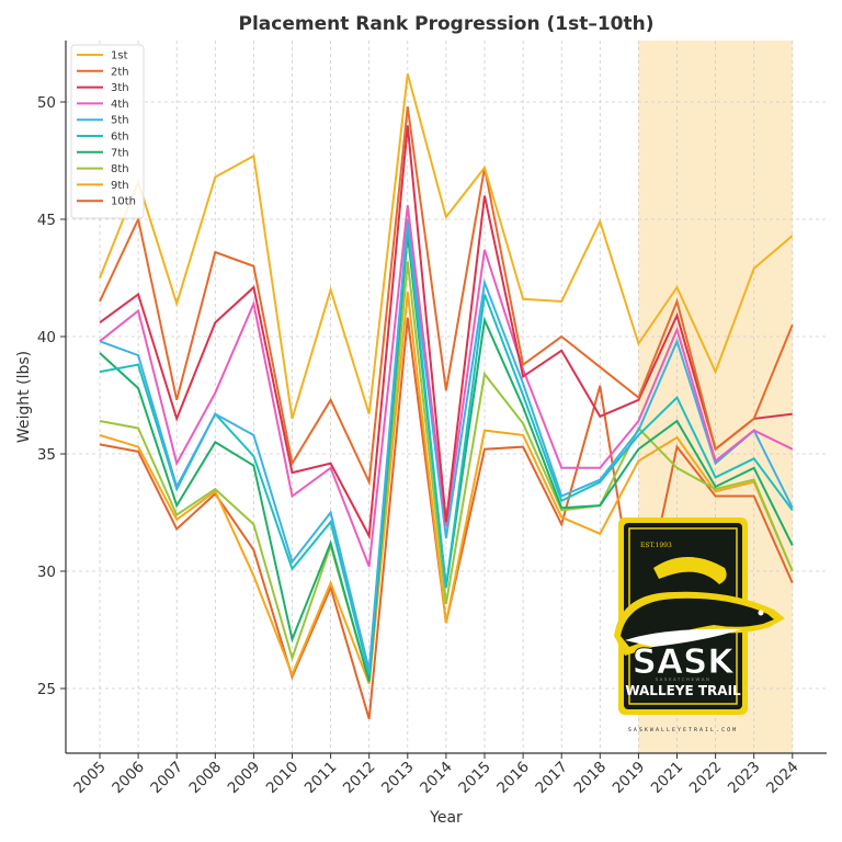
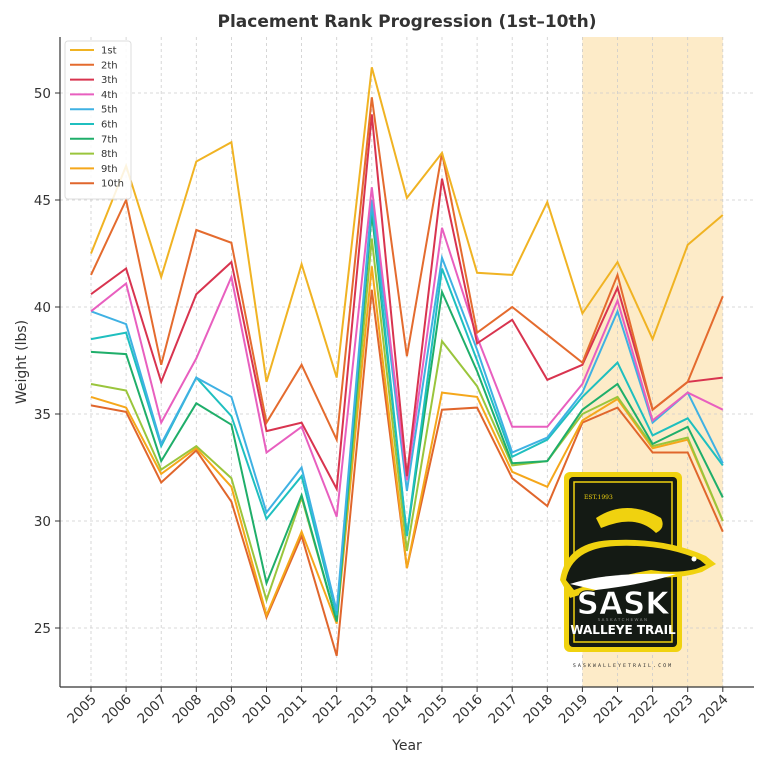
7th/2005: 39.3 -> 37.9
9th/2009: 29.8 -> 31.6
10th/2018: 37.9 -> 30.7
8th/2019: 36.1 -> 35.0
10th/2019: 27.6 -> 34.6
8th/2021: 34.4 -> 35.8
